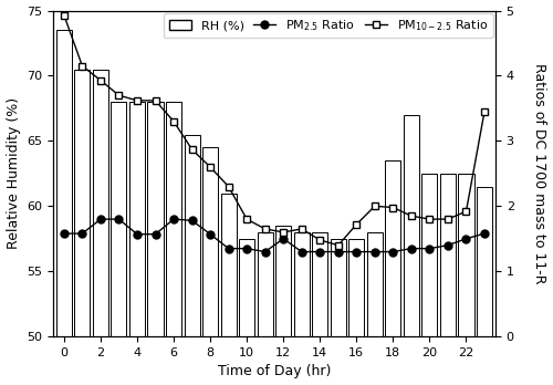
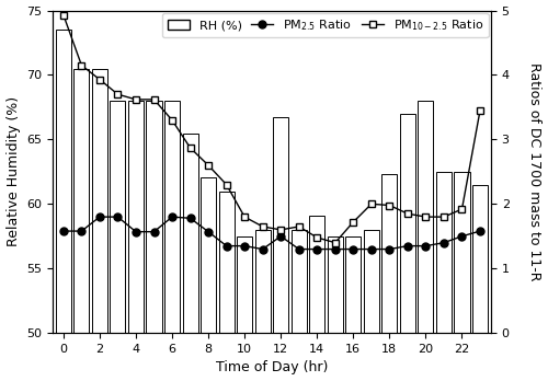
RH (%)/8: 64.5 -> 62.1
RH (%)/12: 58.5 -> 66.7
RH (%)/14: 58.0 -> 59.1
RH (%)/18: 63.5 -> 62.3
RH (%)/20: 62.5 -> 68.0
